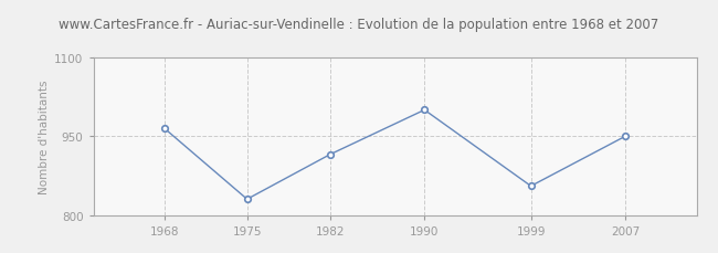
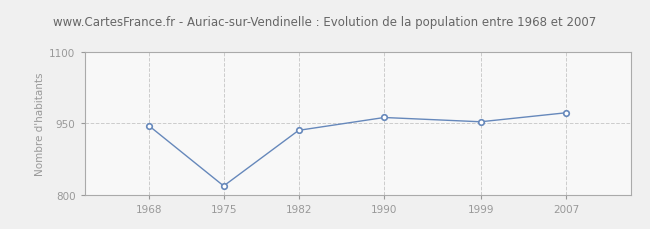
1968: 965 -> 945
1975: 830 -> 818
1982: 915 -> 935
1990: 1000 -> 962
1999: 855 -> 953
2007: 950 -> 972
